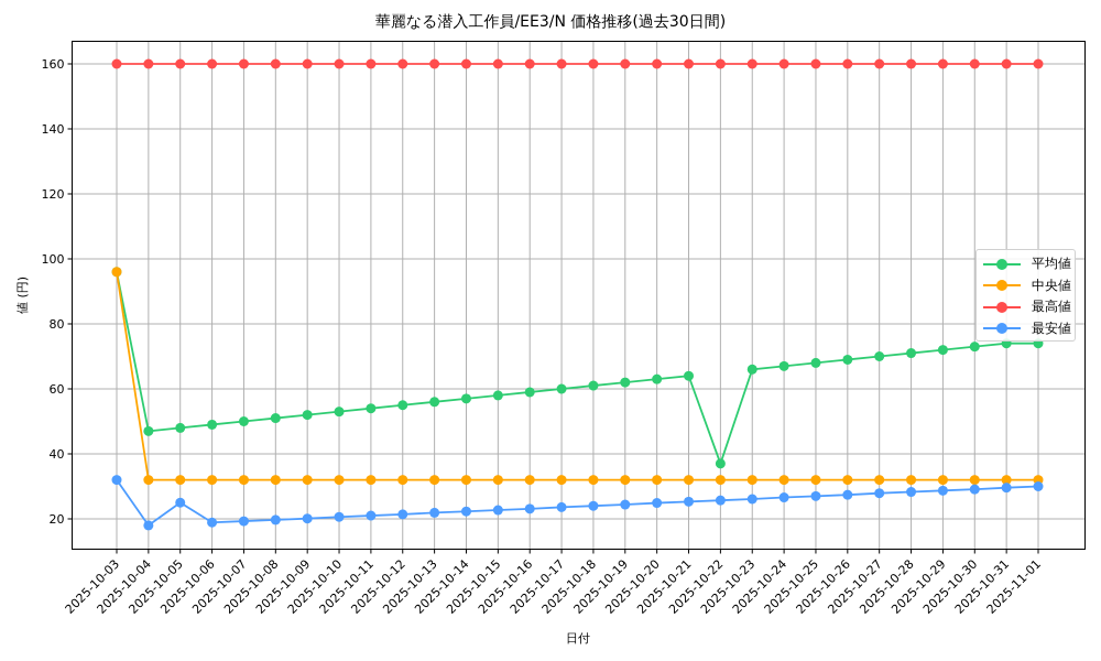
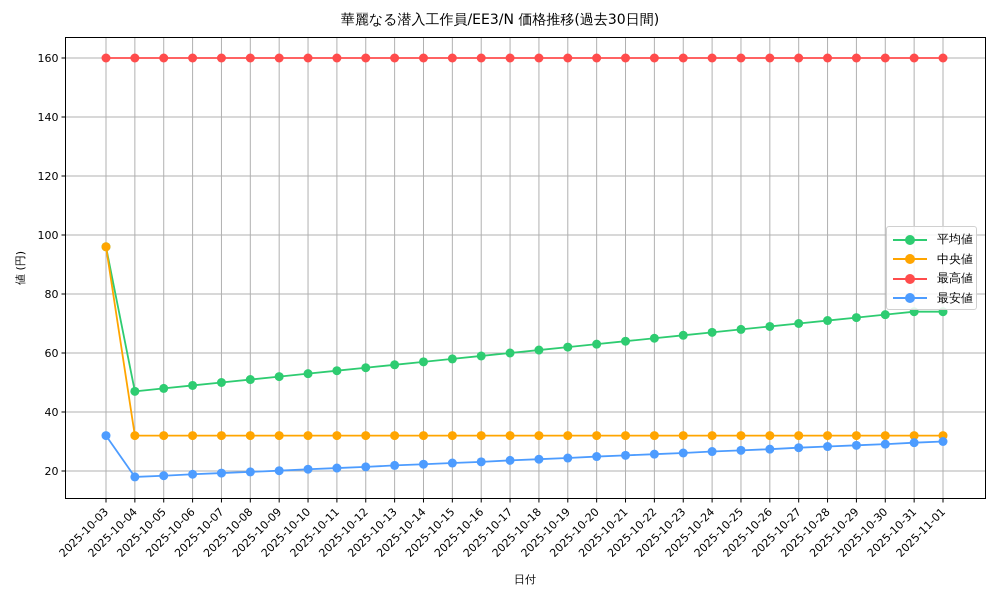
最安値/2025-10-05: 25 -> 18
平均値/2025-10-22: 37 -> 65
